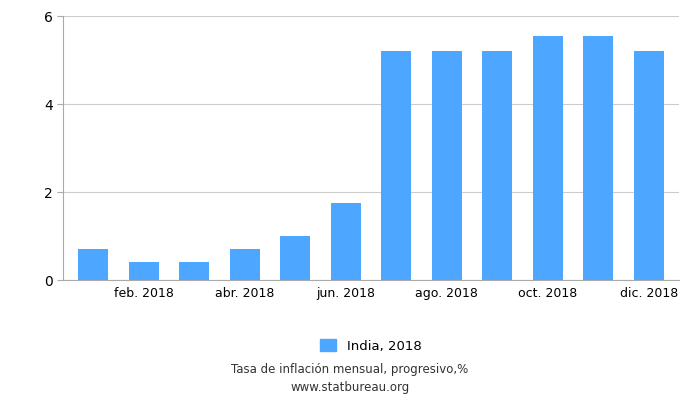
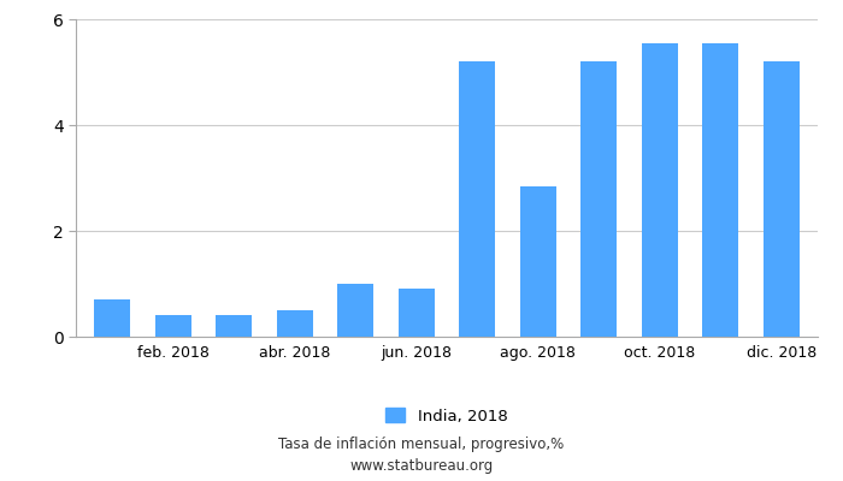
abr. 2018: 0.70 -> 0.50
jun. 2018: 1.75 -> 0.90
ago. 2018: 5.20 -> 2.85
